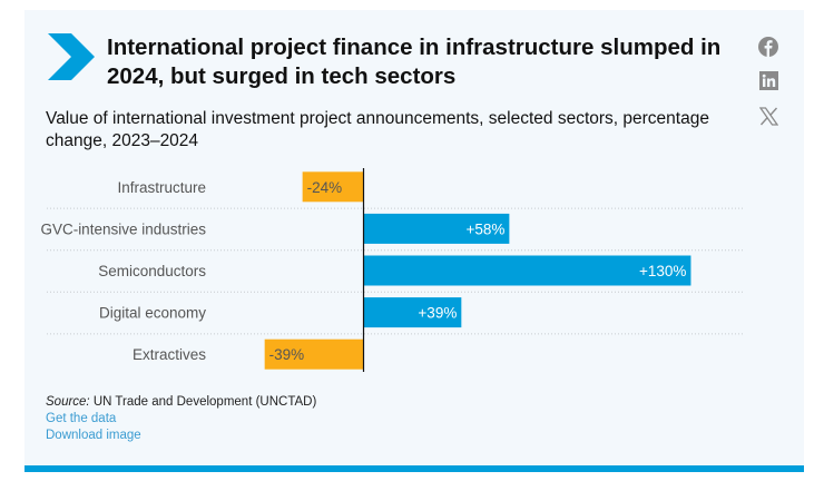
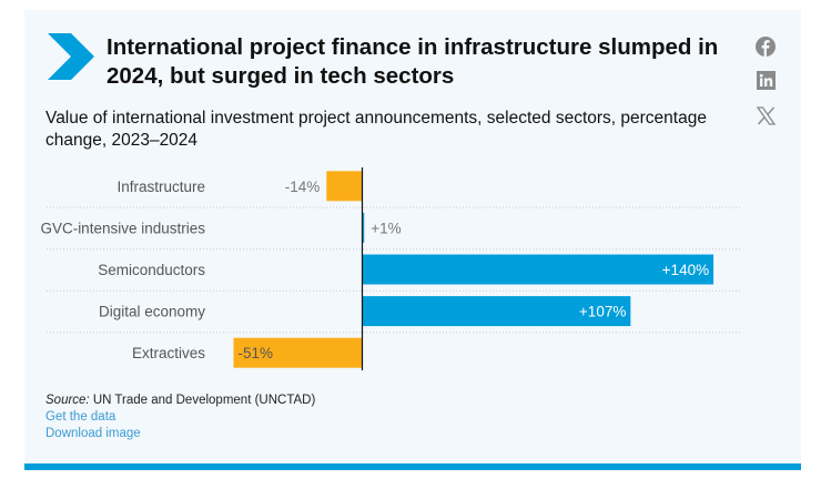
Infrastructure: -24% -> -14%
GVC-intensive industries: +58% -> +1%
Semiconductors: +130% -> +140%
Digital economy: +39% -> +107%
Extractives: -39% -> -51%
